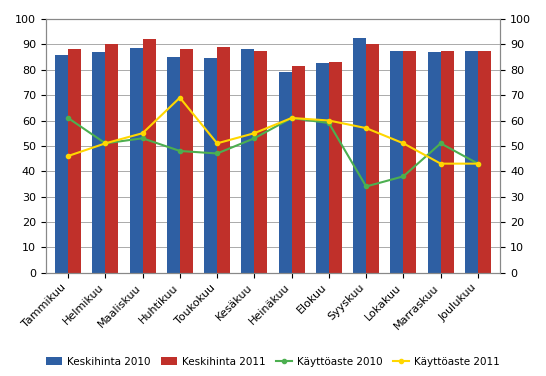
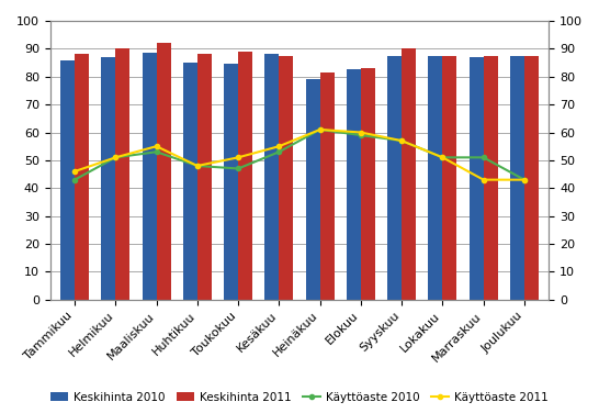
Käyttöaste 2010/Tammikuu: 61 -> 43
Käyttöaste 2011/Huhtikuu: 69 -> 48
Keskihinta 2010/Syyskuu: 92.5 -> 87.5
Käyttöaste 2010/Syyskuu: 34 -> 57
Käyttöaste 2010/Lokakuu: 38 -> 51
